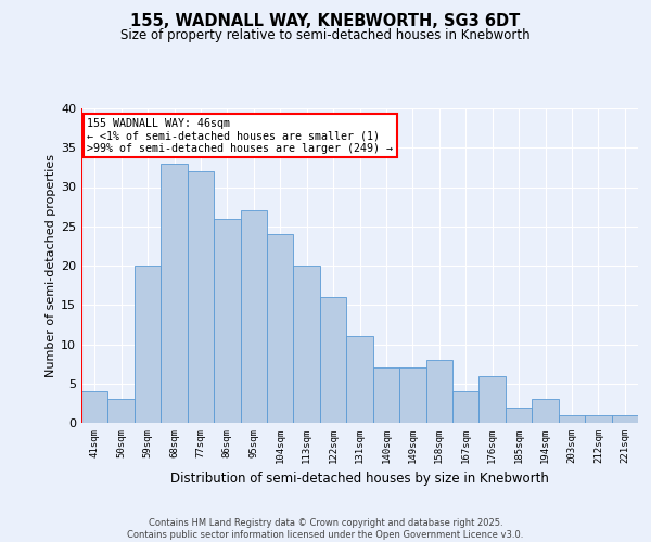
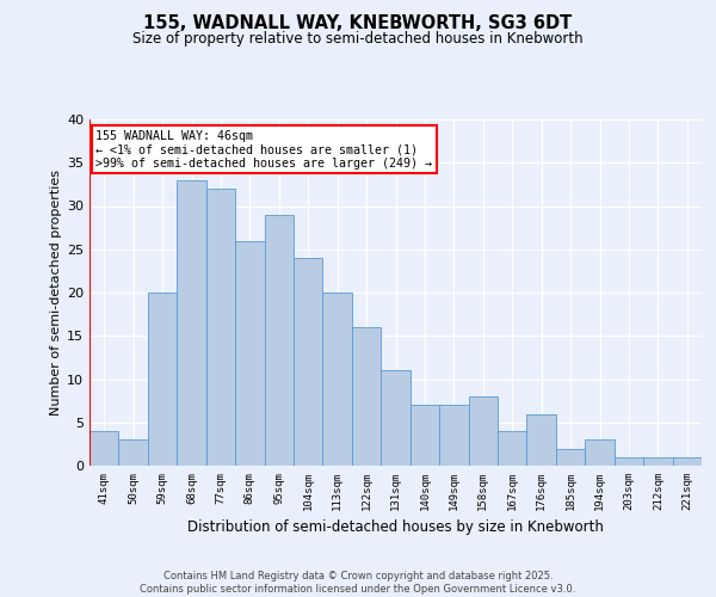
95sqm: 27 -> 29
